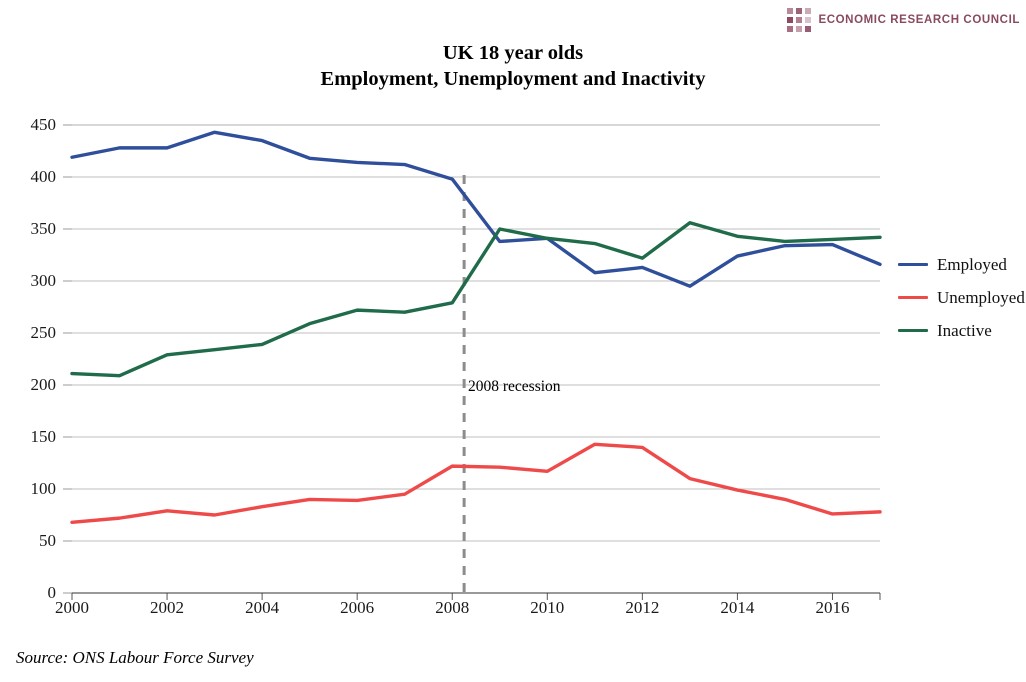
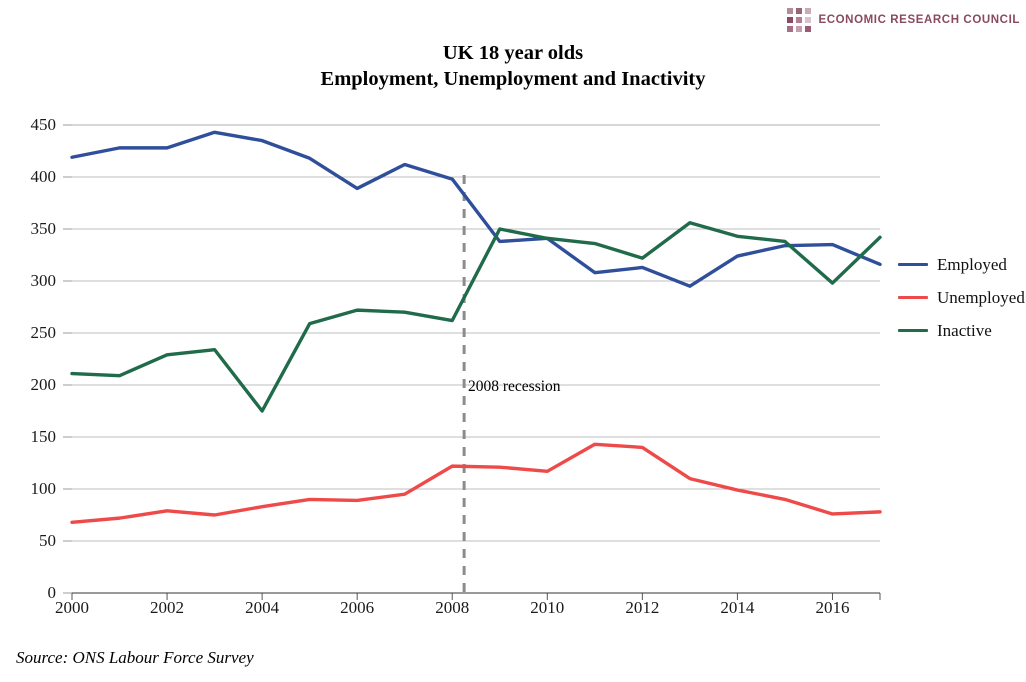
Inactive/2004: 239 -> 175
Employed/2006: 414 -> 389
Inactive/2008: 279 -> 262
Inactive/2016: 340 -> 298
